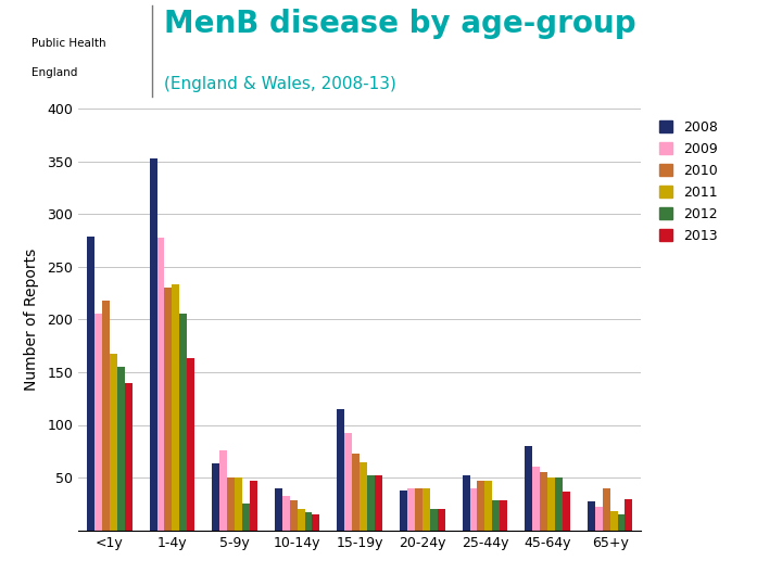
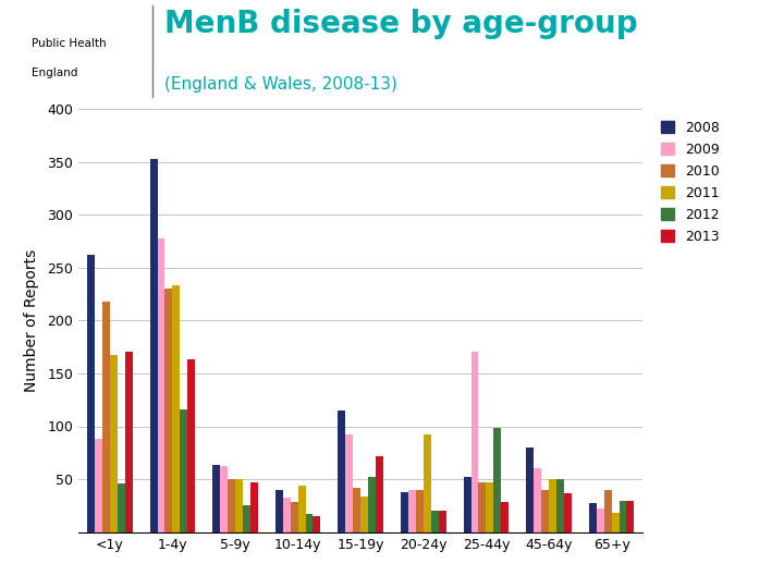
2008/<1y: 278 -> 262
2009/<1y: 205 -> 88
2012/<1y: 155 -> 46
2013/<1y: 140 -> 170
2012/1-4y: 205 -> 116
2009/5-9y: 76 -> 62
2011/10-14y: 20 -> 44
2010/15-19y: 73 -> 42
2011/15-19y: 65 -> 34
2013/15-19y: 52 -> 72
2011/20-24y: 40 -> 92
2009/25-44y: 40 -> 170
2012/25-44y: 28 -> 98
2010/45-64y: 55 -> 40
2012/65+y: 15 -> 30
